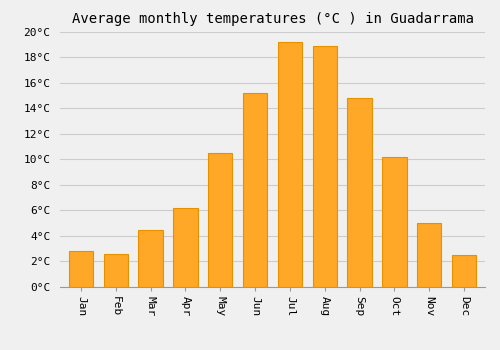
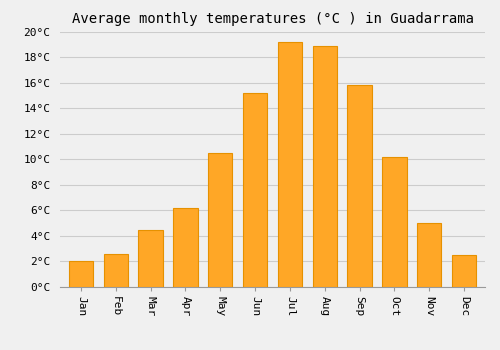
Jan: 2.8°C -> 2.0°C
Sep: 14.8°C -> 15.8°C
